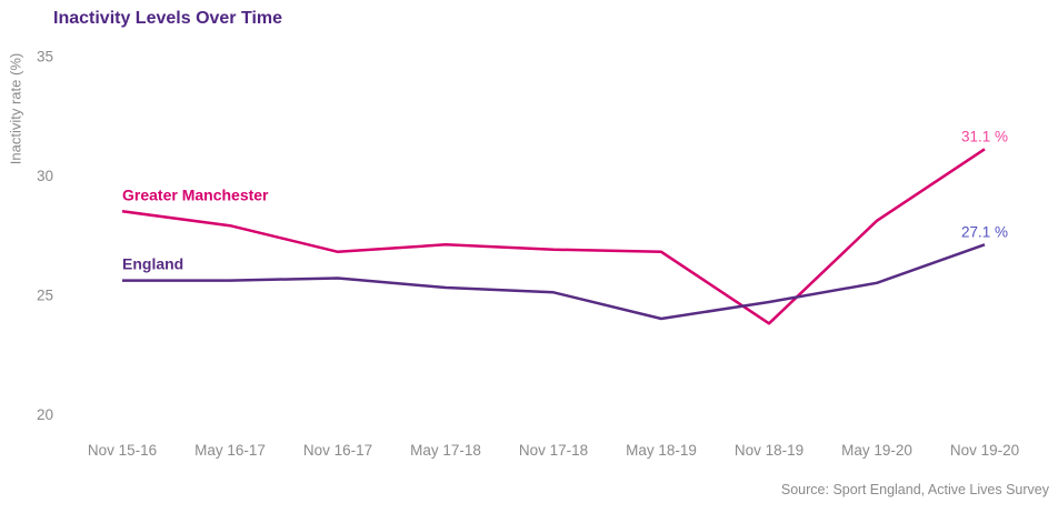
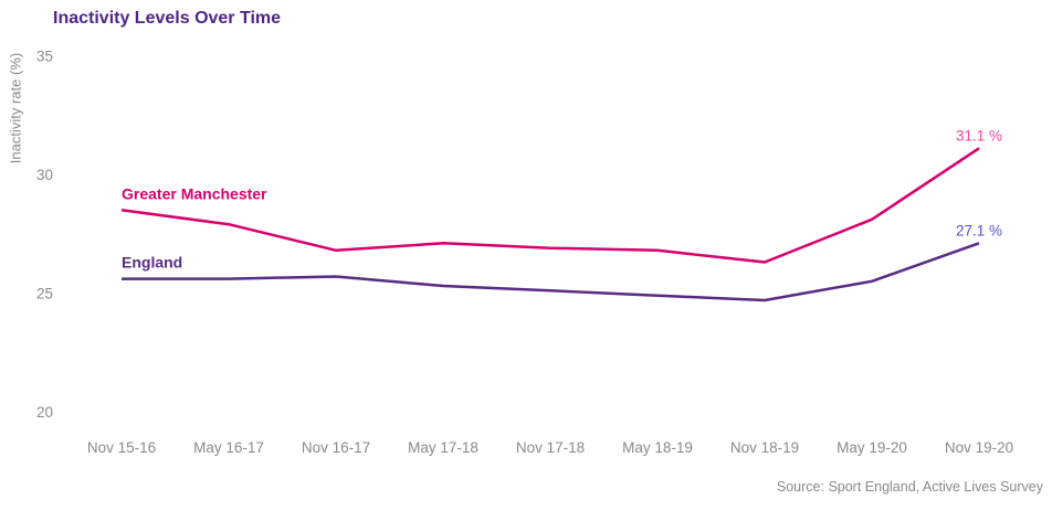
England/May 18-19: 24.0 -> 24.9
Greater Manchester/Nov 18-19: 23.8 -> 26.3
